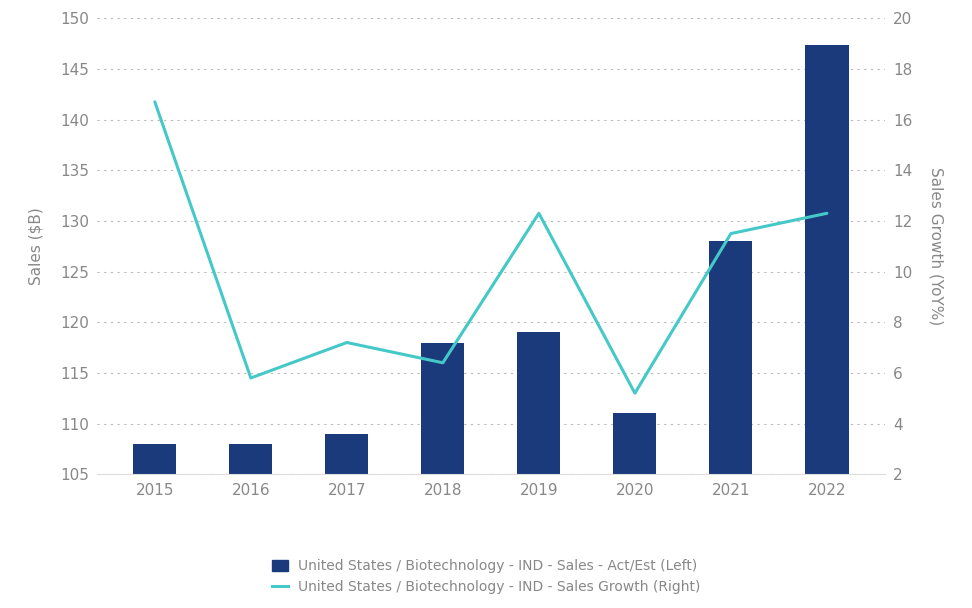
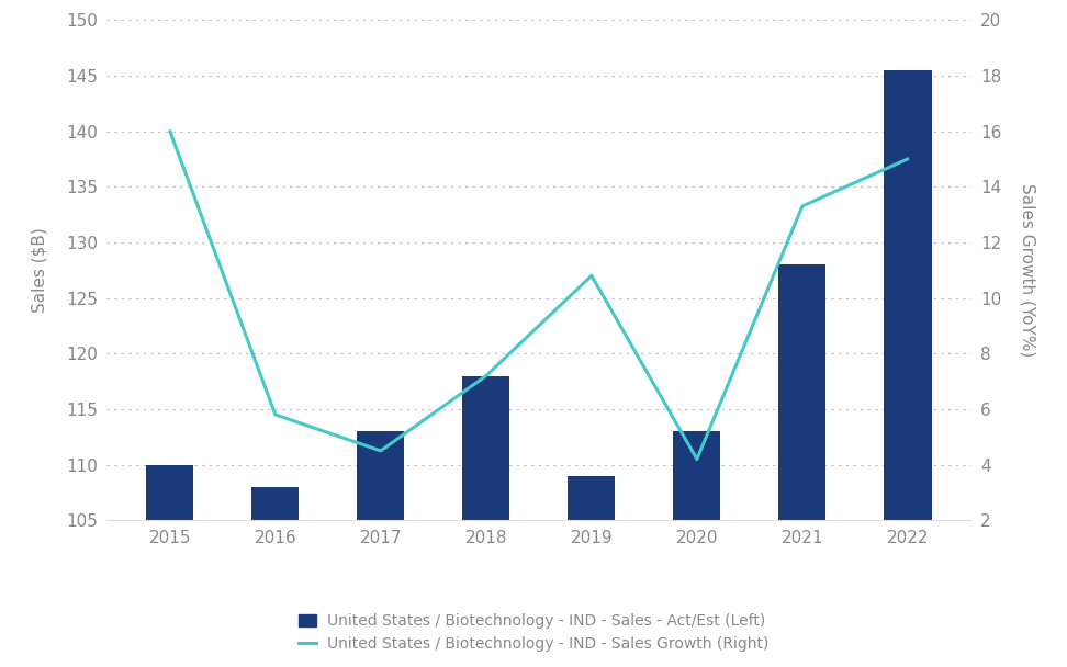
United States / Biotechnology - IND - Sales - Act/Est (Left)/2015: 108.0 -> 110.0
United States / Biotechnology - IND - Sales Growth (Right)/2015: 16.7 -> 16.0
United States / Biotechnology - IND - Sales - Act/Est (Left)/2017: 109.0 -> 113.0
United States / Biotechnology - IND - Sales Growth (Right)/2017: 7.2 -> 4.5
United States / Biotechnology - IND - Sales Growth (Right)/2018: 6.4 -> 7.2
United States / Biotechnology - IND - Sales - Act/Est (Left)/2019: 119.0 -> 109.0
United States / Biotechnology - IND - Sales Growth (Right)/2019: 12.3 -> 10.8
United States / Biotechnology - IND - Sales - Act/Est (Left)/2020: 111.0 -> 113.0
United States / Biotechnology - IND - Sales Growth (Right)/2020: 5.2 -> 4.2
United States / Biotechnology - IND - Sales Growth (Right)/2021: 11.5 -> 13.3
United States / Biotechnology - IND - Sales - Act/Est (Left)/2022: 147.4 -> 145.5
United States / Biotechnology - IND - Sales Growth (Right)/2022: 12.3 -> 15.0
